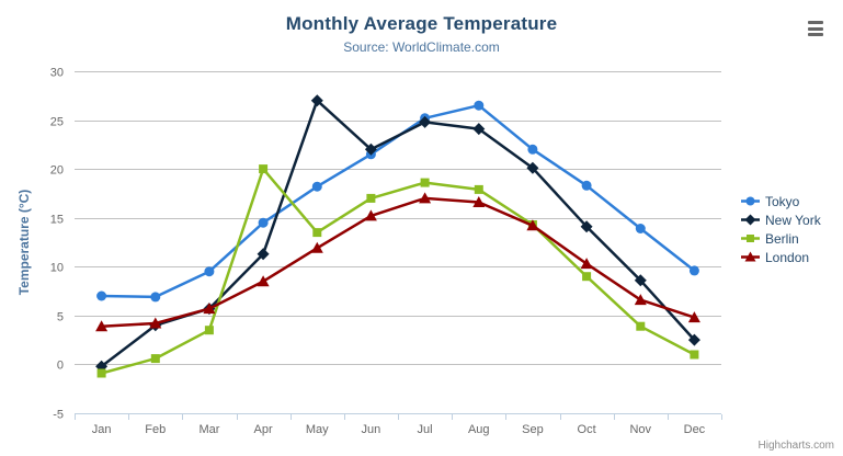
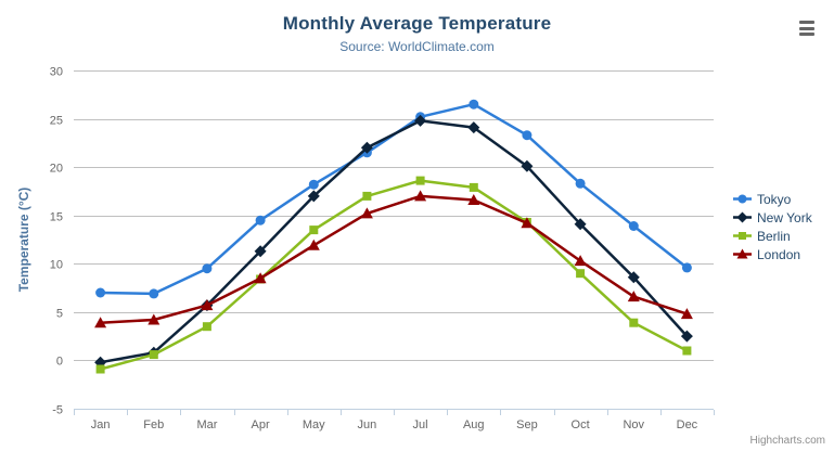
New York/Feb: 4 -> 1
Berlin/Apr: 20 -> 8
New York/May: 27 -> 17
Tokyo/Sep: 22 -> 23
